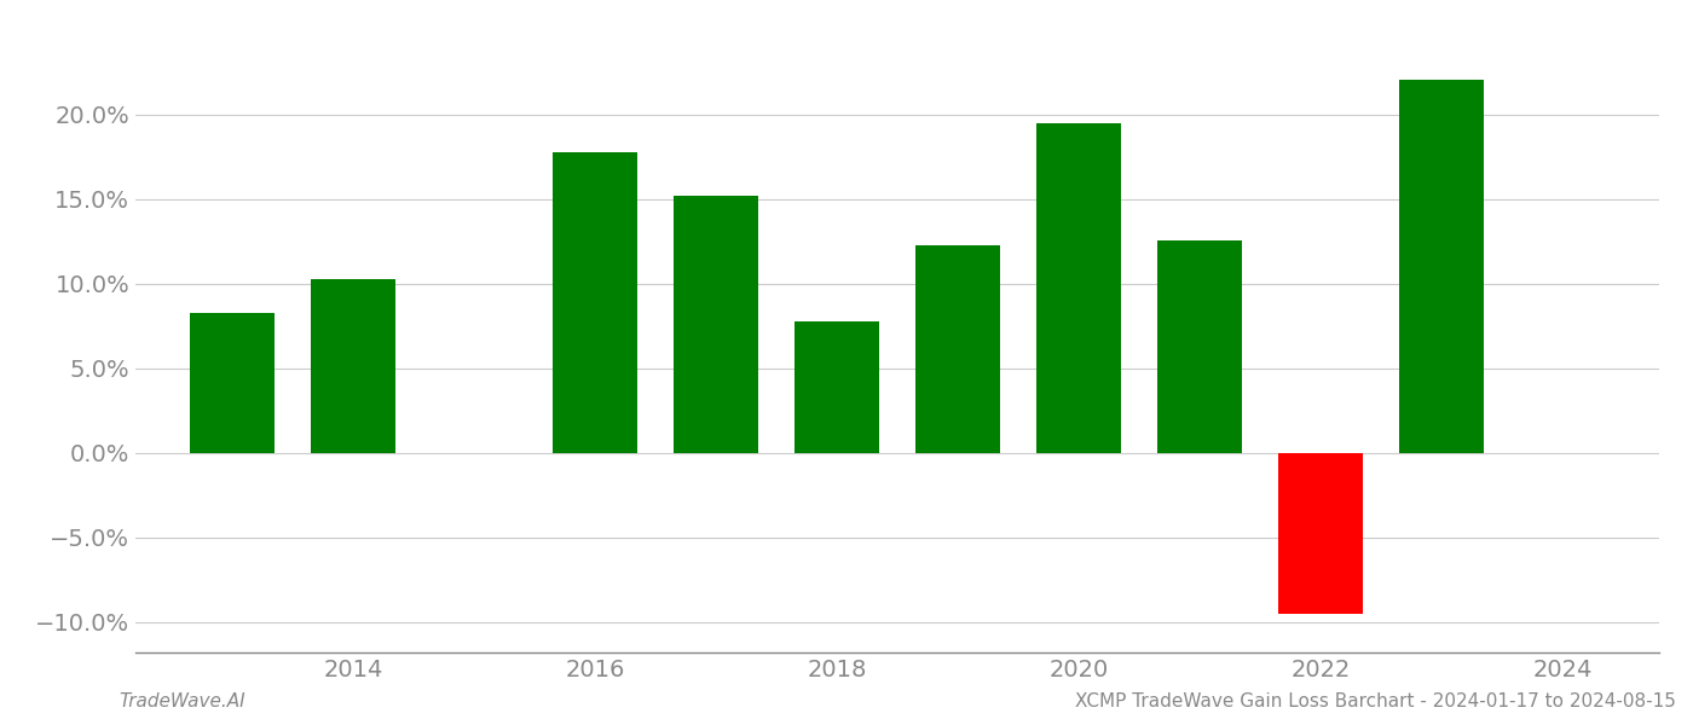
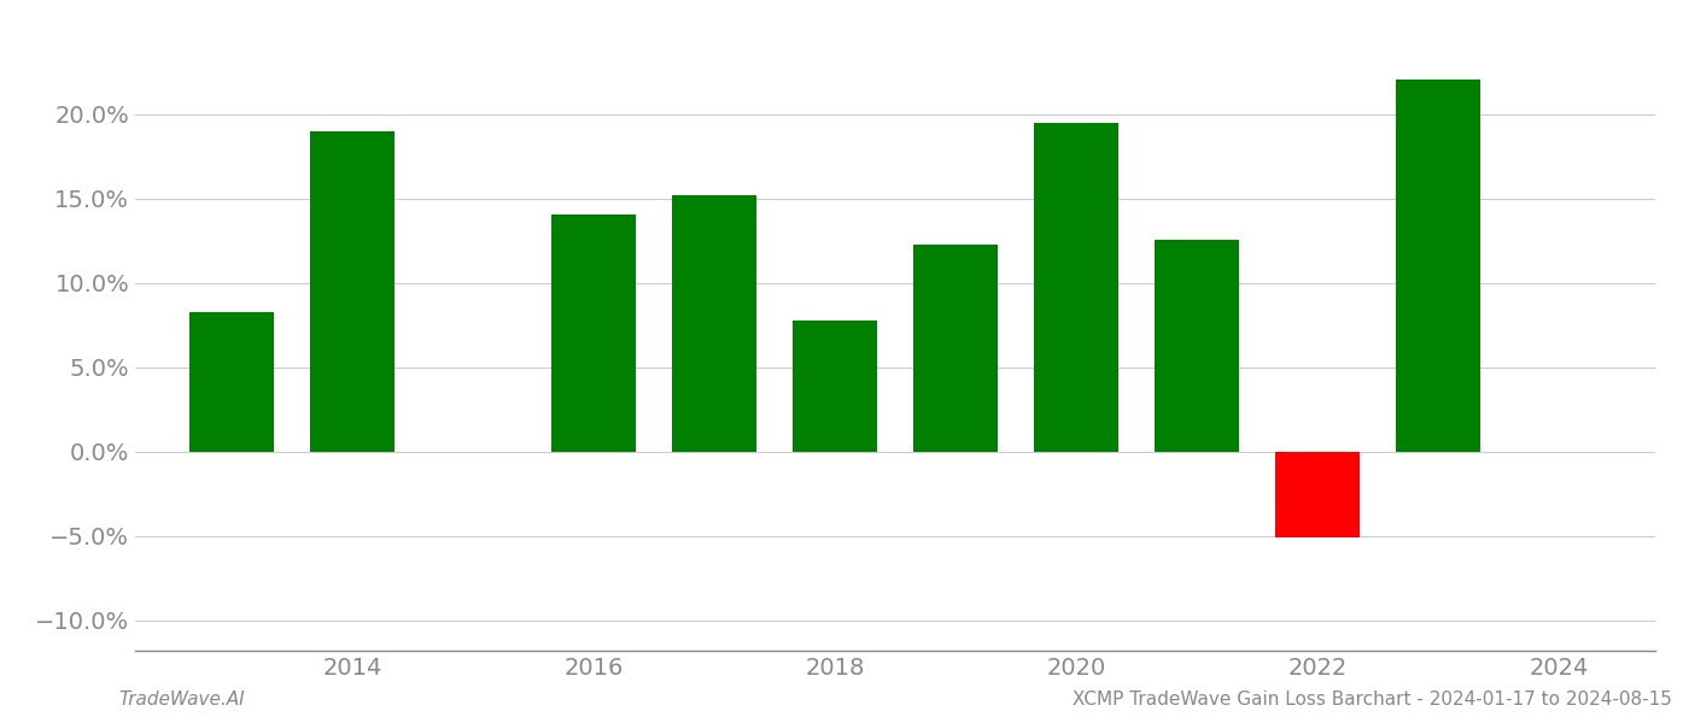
2014: 10.3% -> 19.0%
2016: 17.8% -> 14.1%
2022: -9.5% -> -5.1%
